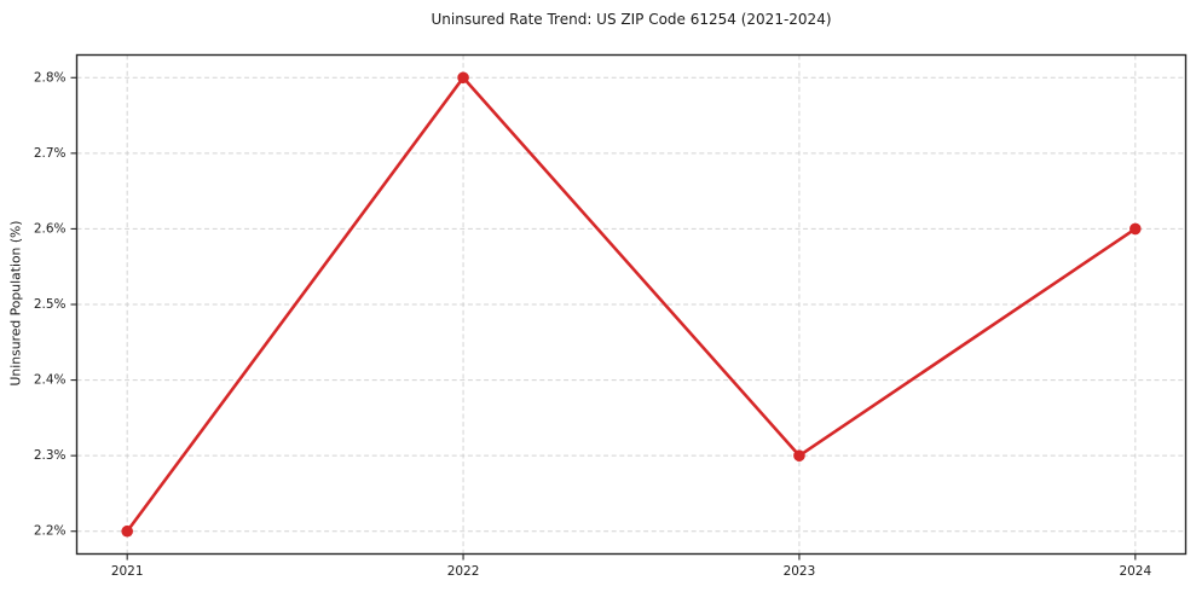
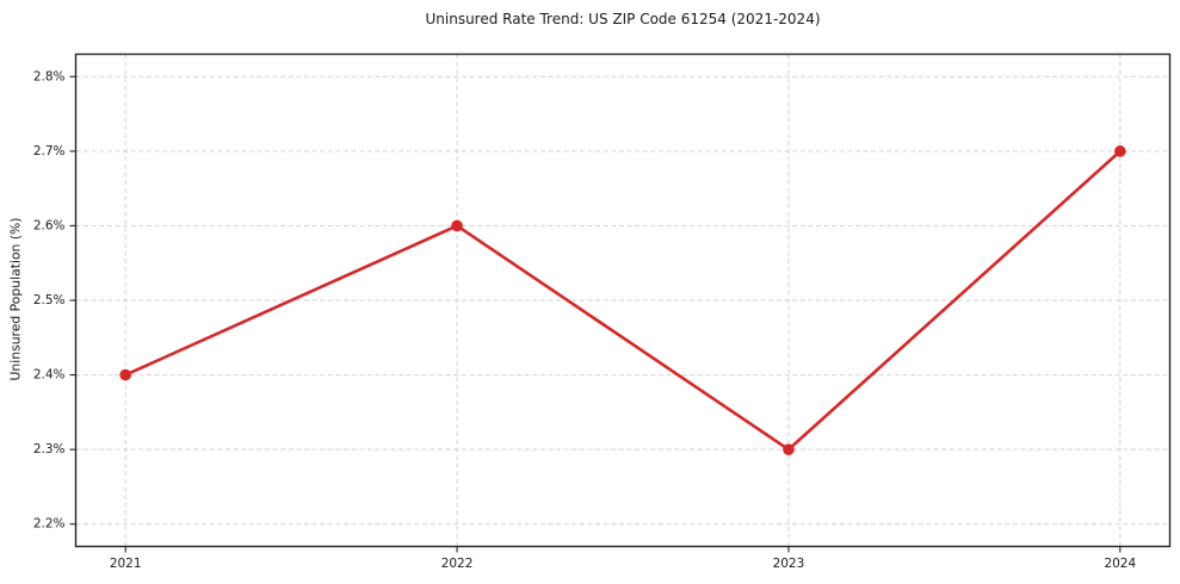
2021: 2.2% -> 2.4%
2022: 2.8% -> 2.6%
2024: 2.6% -> 2.7%
